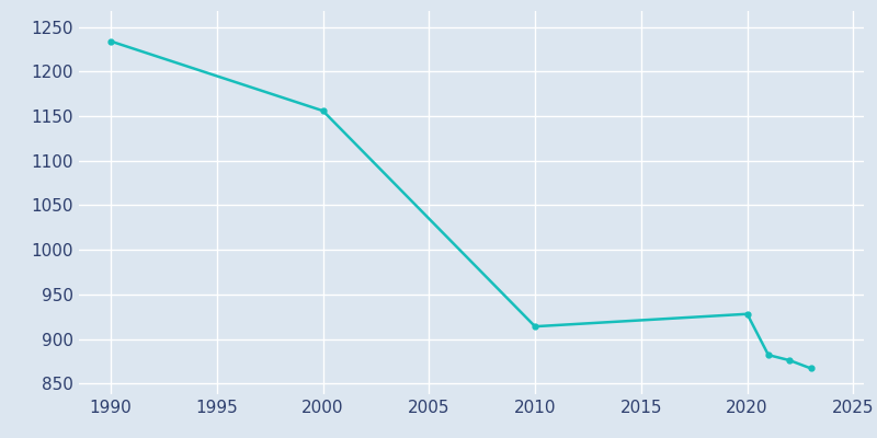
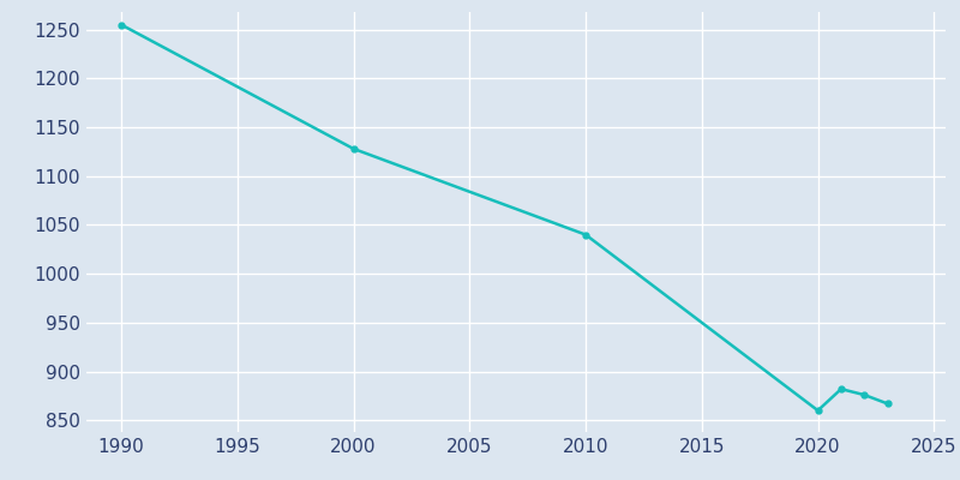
1990: 1234 -> 1255
2000: 1156 -> 1128
2010: 914 -> 1040
2020: 928 -> 860
